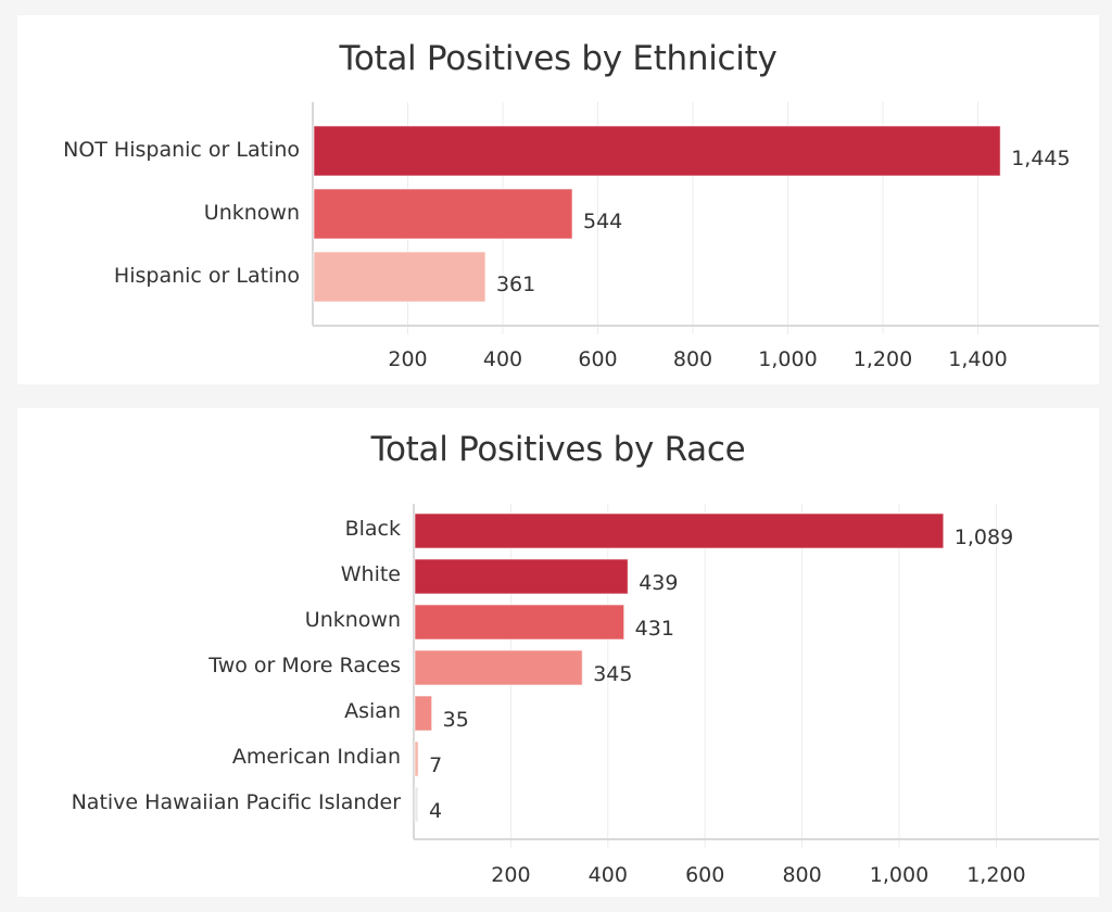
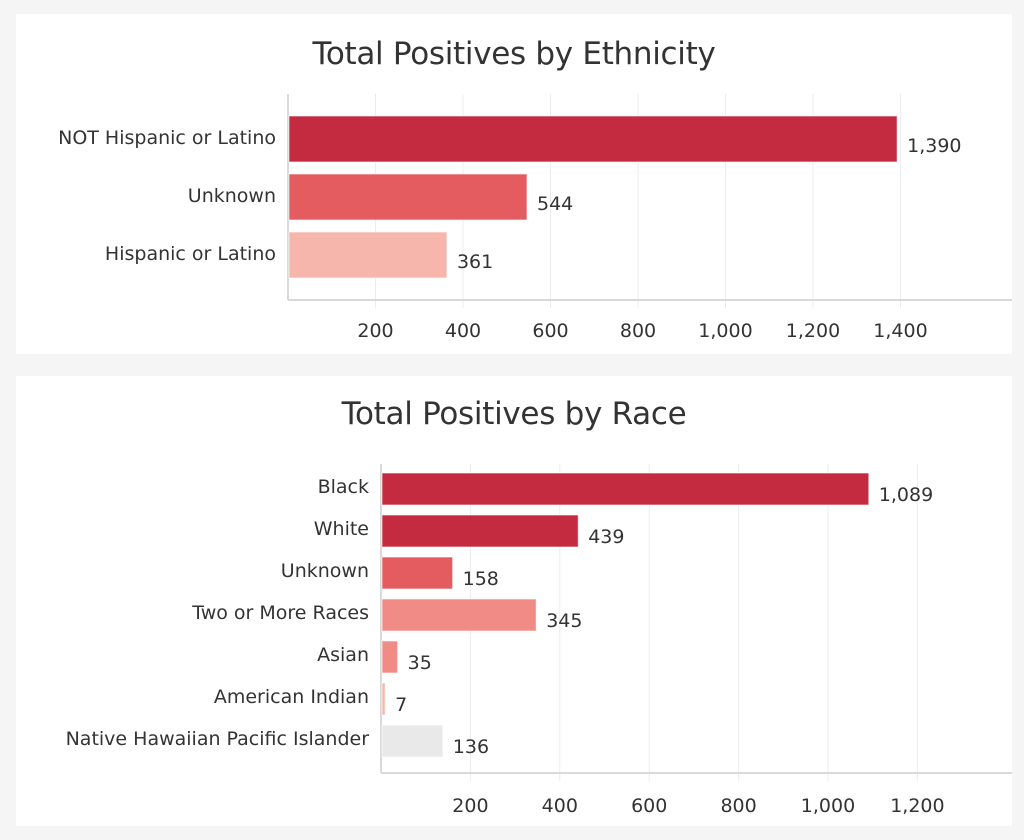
Total Positives by Ethnicity/NOT Hispanic or Latino: 1,445 -> 1,390
Total Positives by Race/Unknown: 431 -> 158
Total Positives by Race/Native Hawaiian Pacific Islander: 4 -> 136
